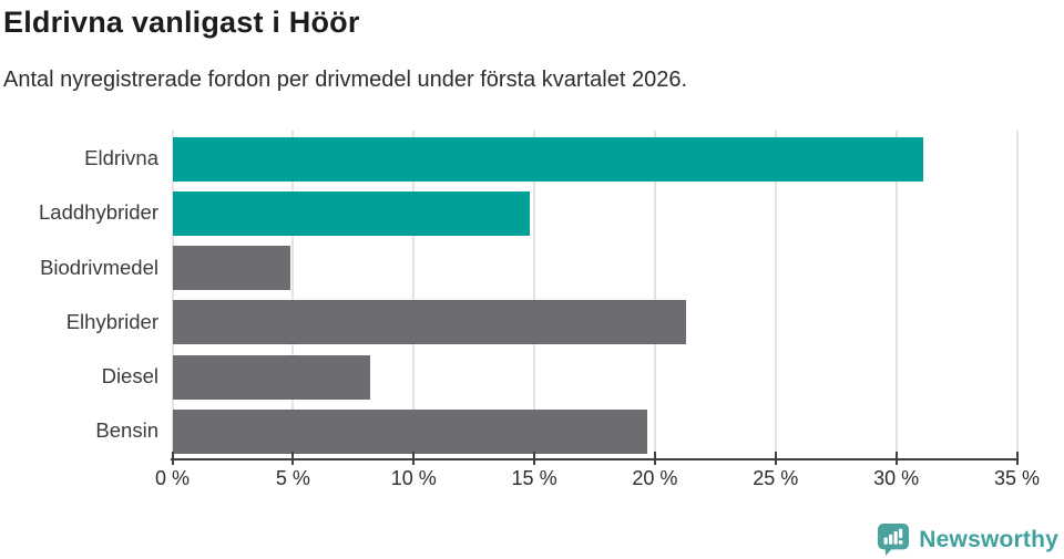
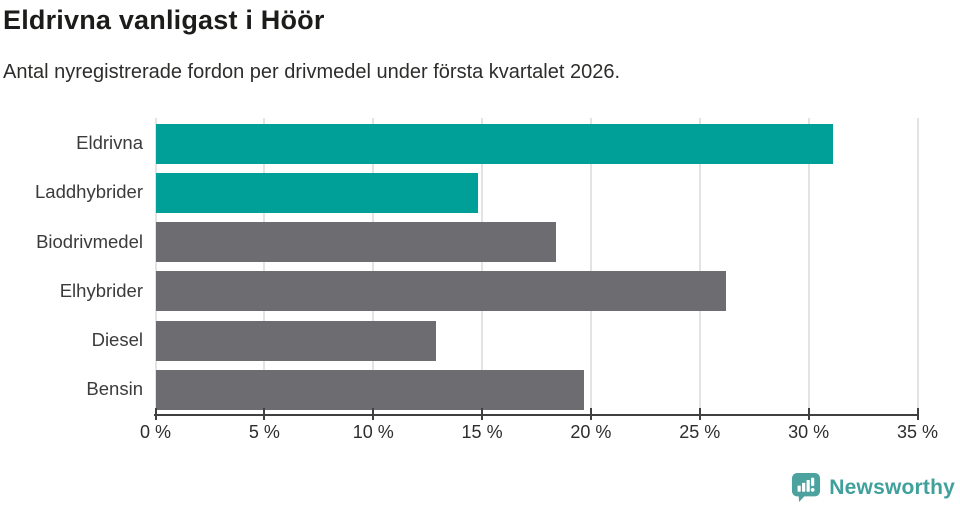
Biodrivmedel: 4.9% -> 18.4%
Elhybrider: 21.3% -> 26.2%
Diesel: 8.2% -> 12.9%
